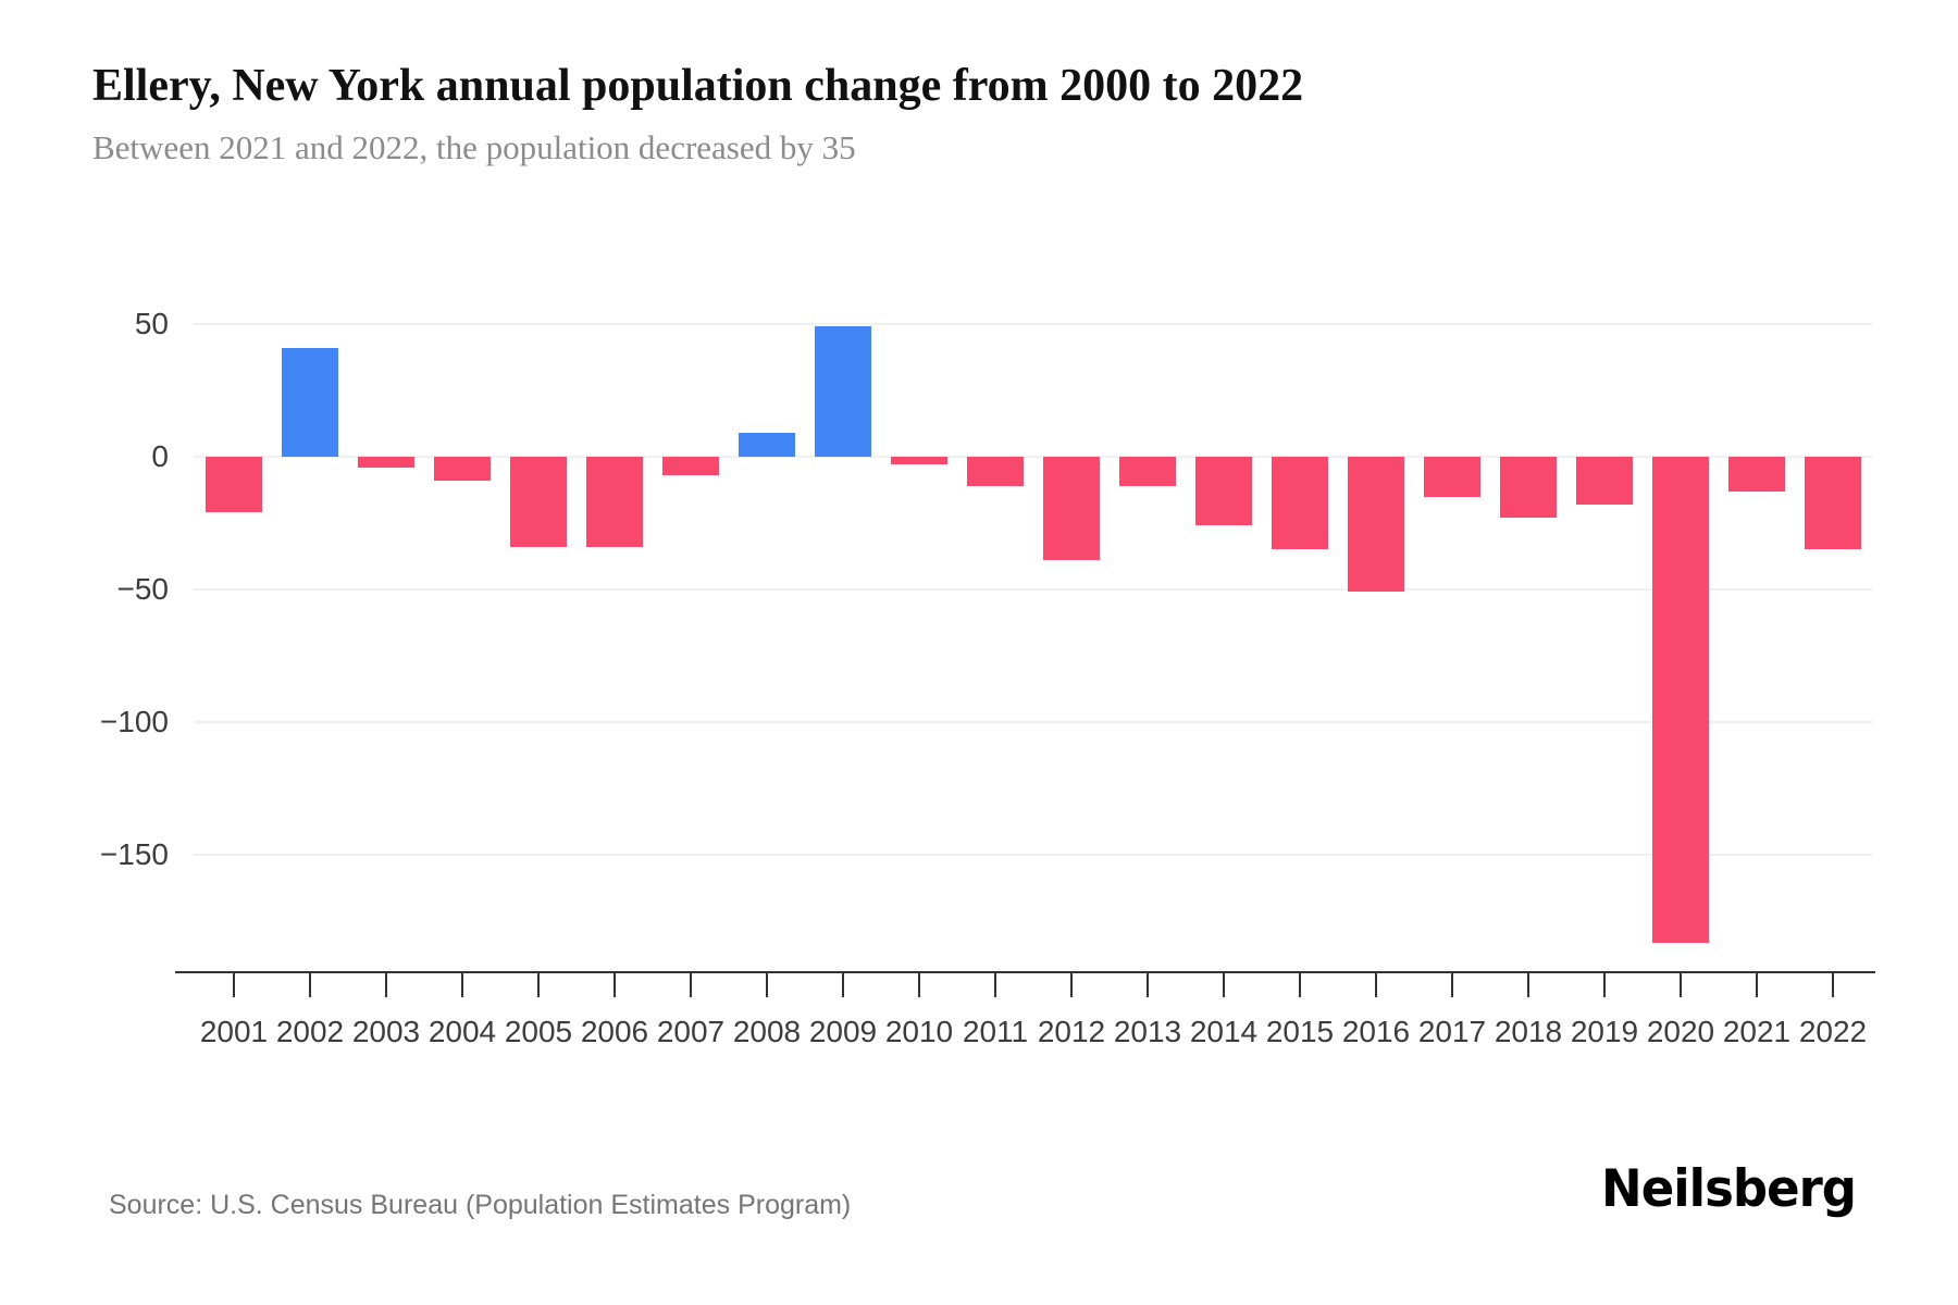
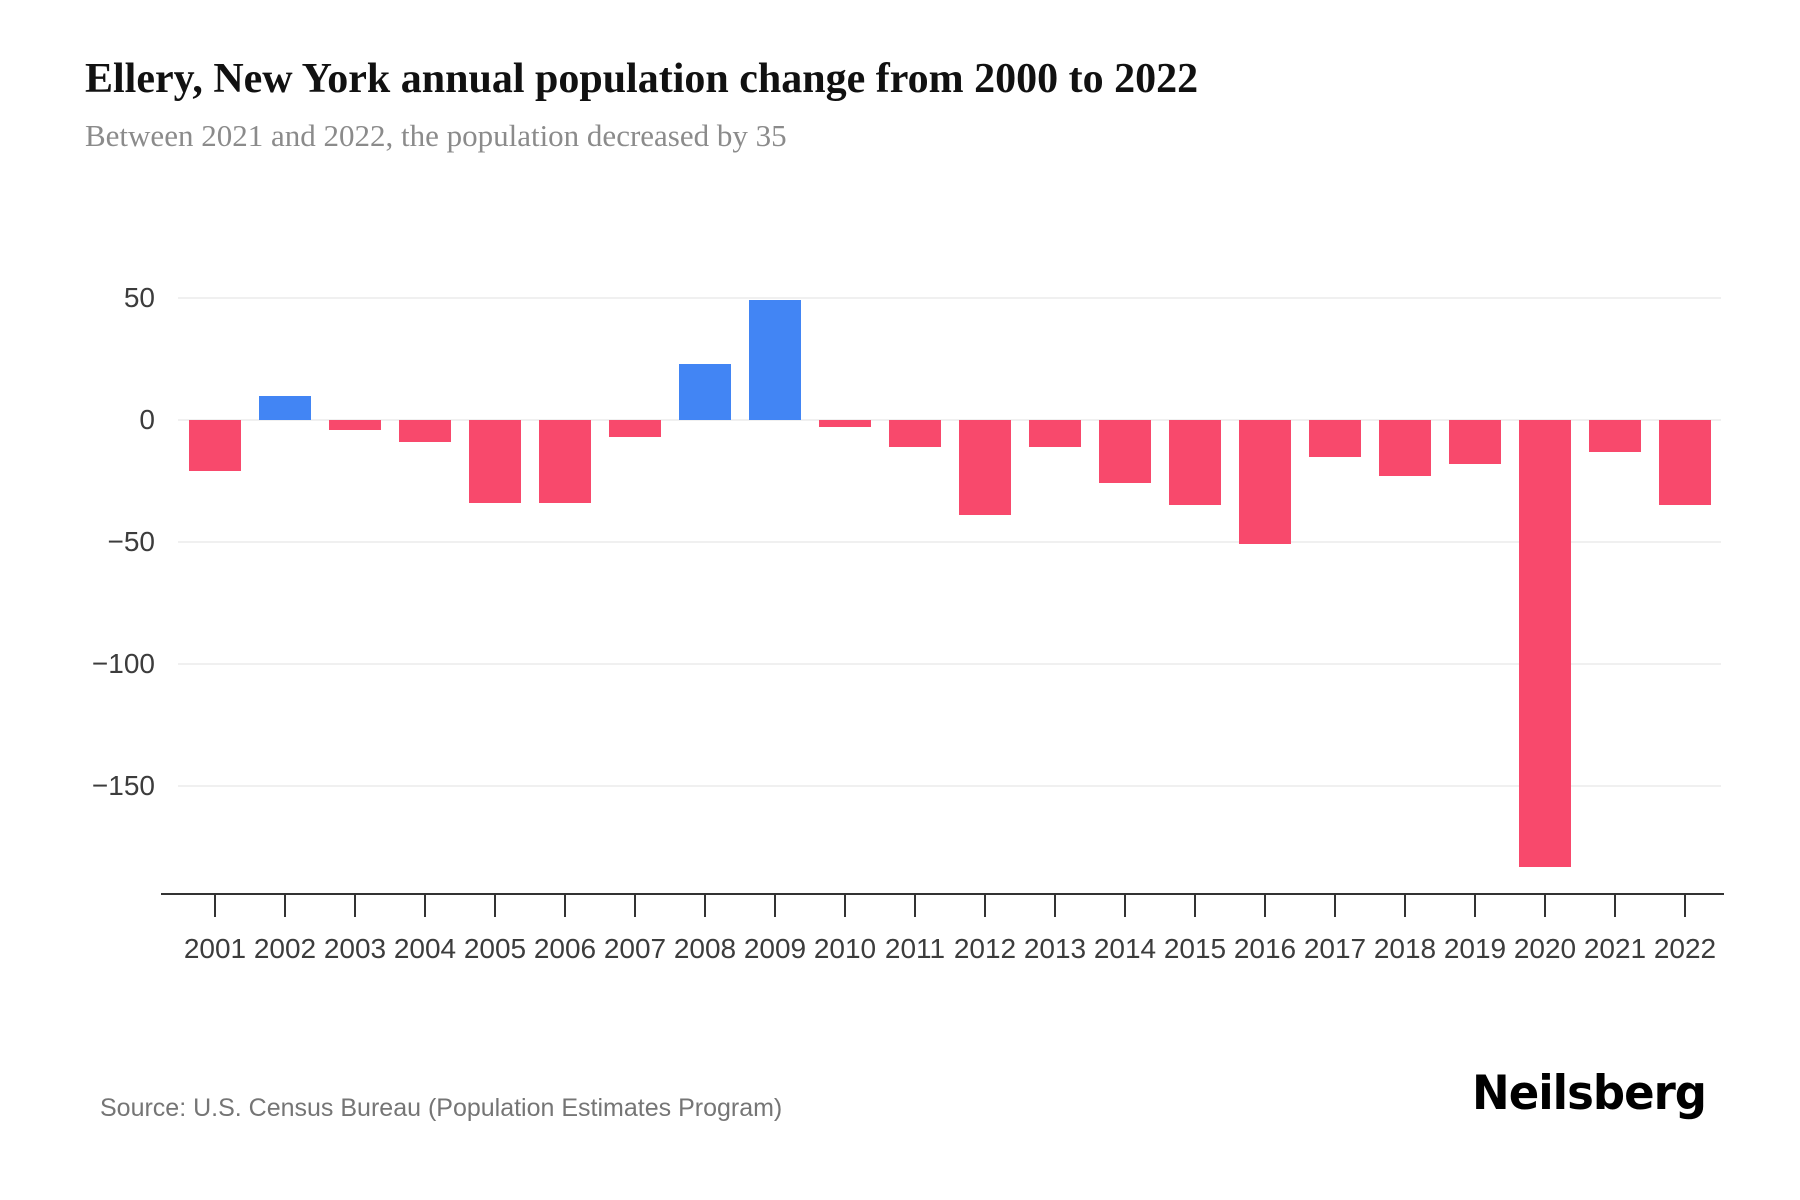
2002: 41 -> 10
2008: 9 -> 23
